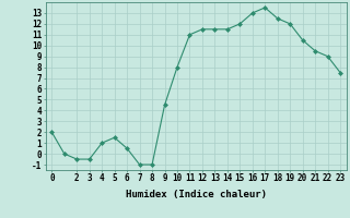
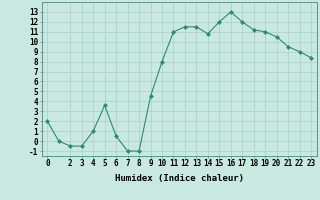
5: 1.5 -> 3.6
14: 11.5 -> 10.8
17: 13.5 -> 12.0
18: 12.5 -> 11.2
19: 12.0 -> 11.0
23: 7.5 -> 8.4
